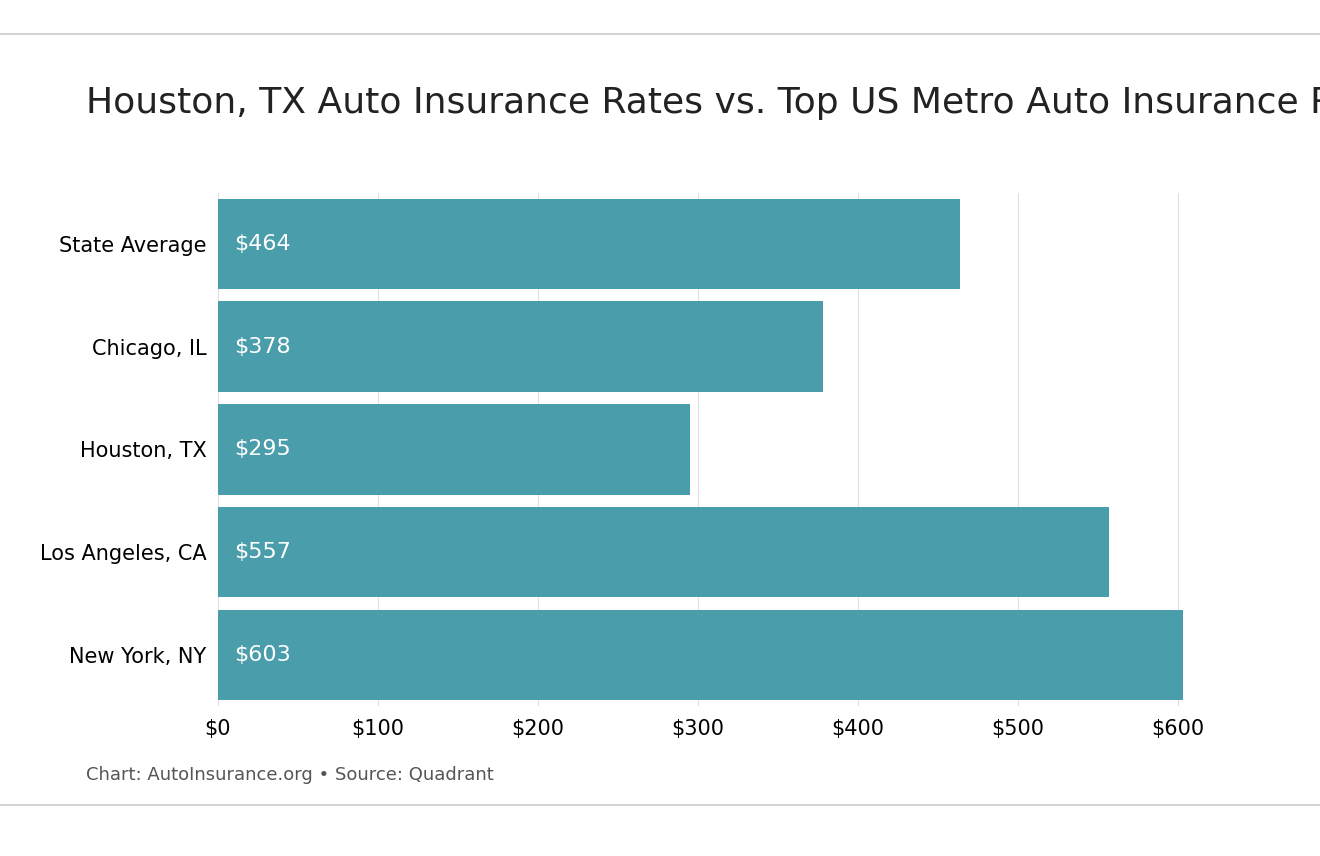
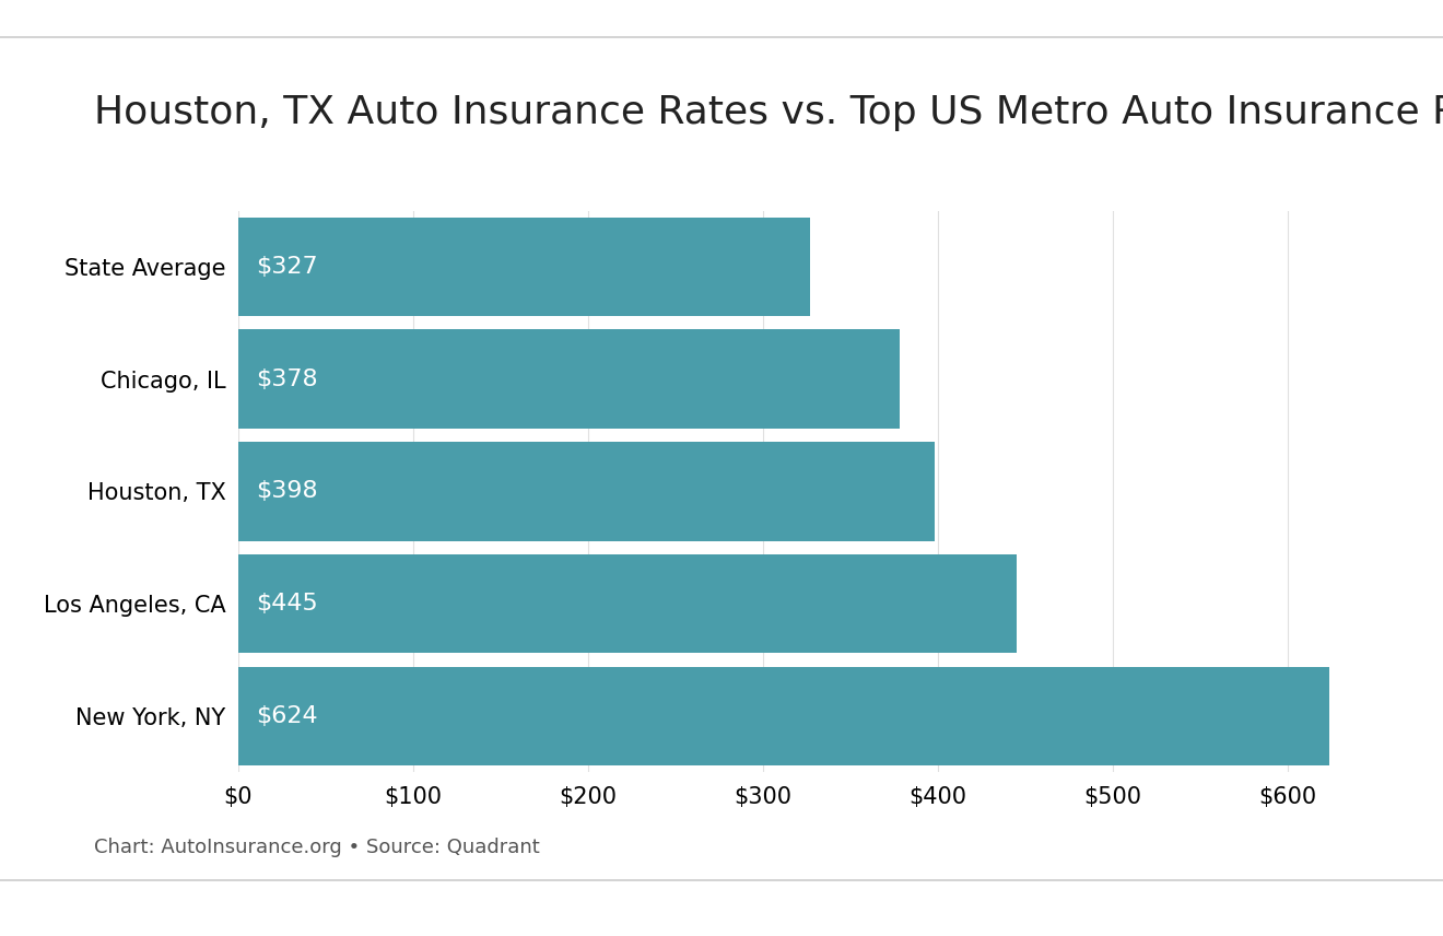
State Average: $464 -> $327
Houston, TX: $295 -> $398
Los Angeles, CA: $557 -> $445
New York, NY: $603 -> $624
